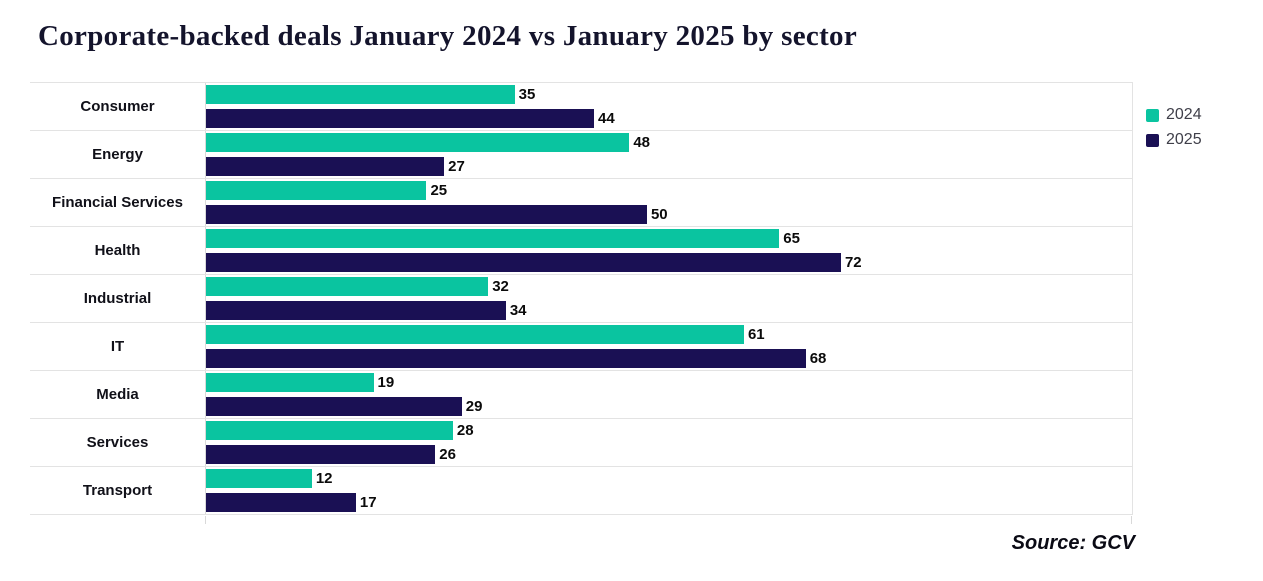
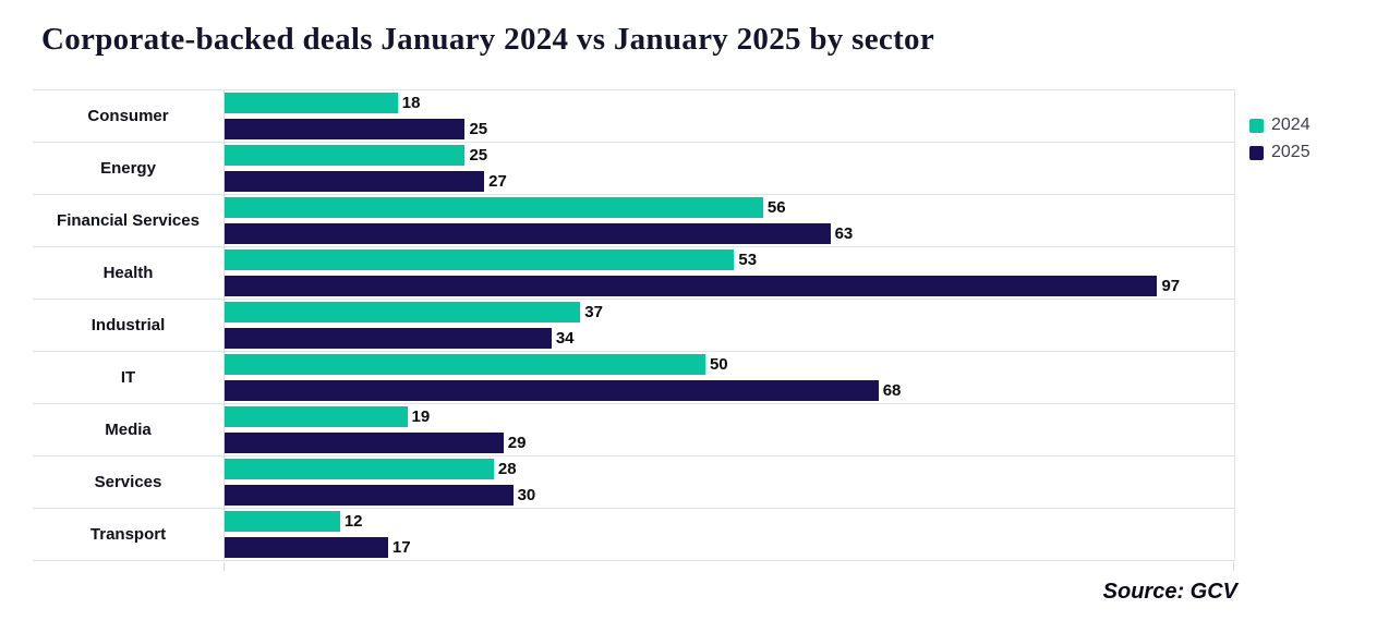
2024/Consumer: 35 -> 18
2025/Consumer: 44 -> 25
2024/Energy: 48 -> 25
2024/Financial Services: 25 -> 56
2025/Financial Services: 50 -> 63
2024/Health: 65 -> 53
2025/Health: 72 -> 97
2024/Industrial: 32 -> 37
2024/IT: 61 -> 50
2025/Services: 26 -> 30
